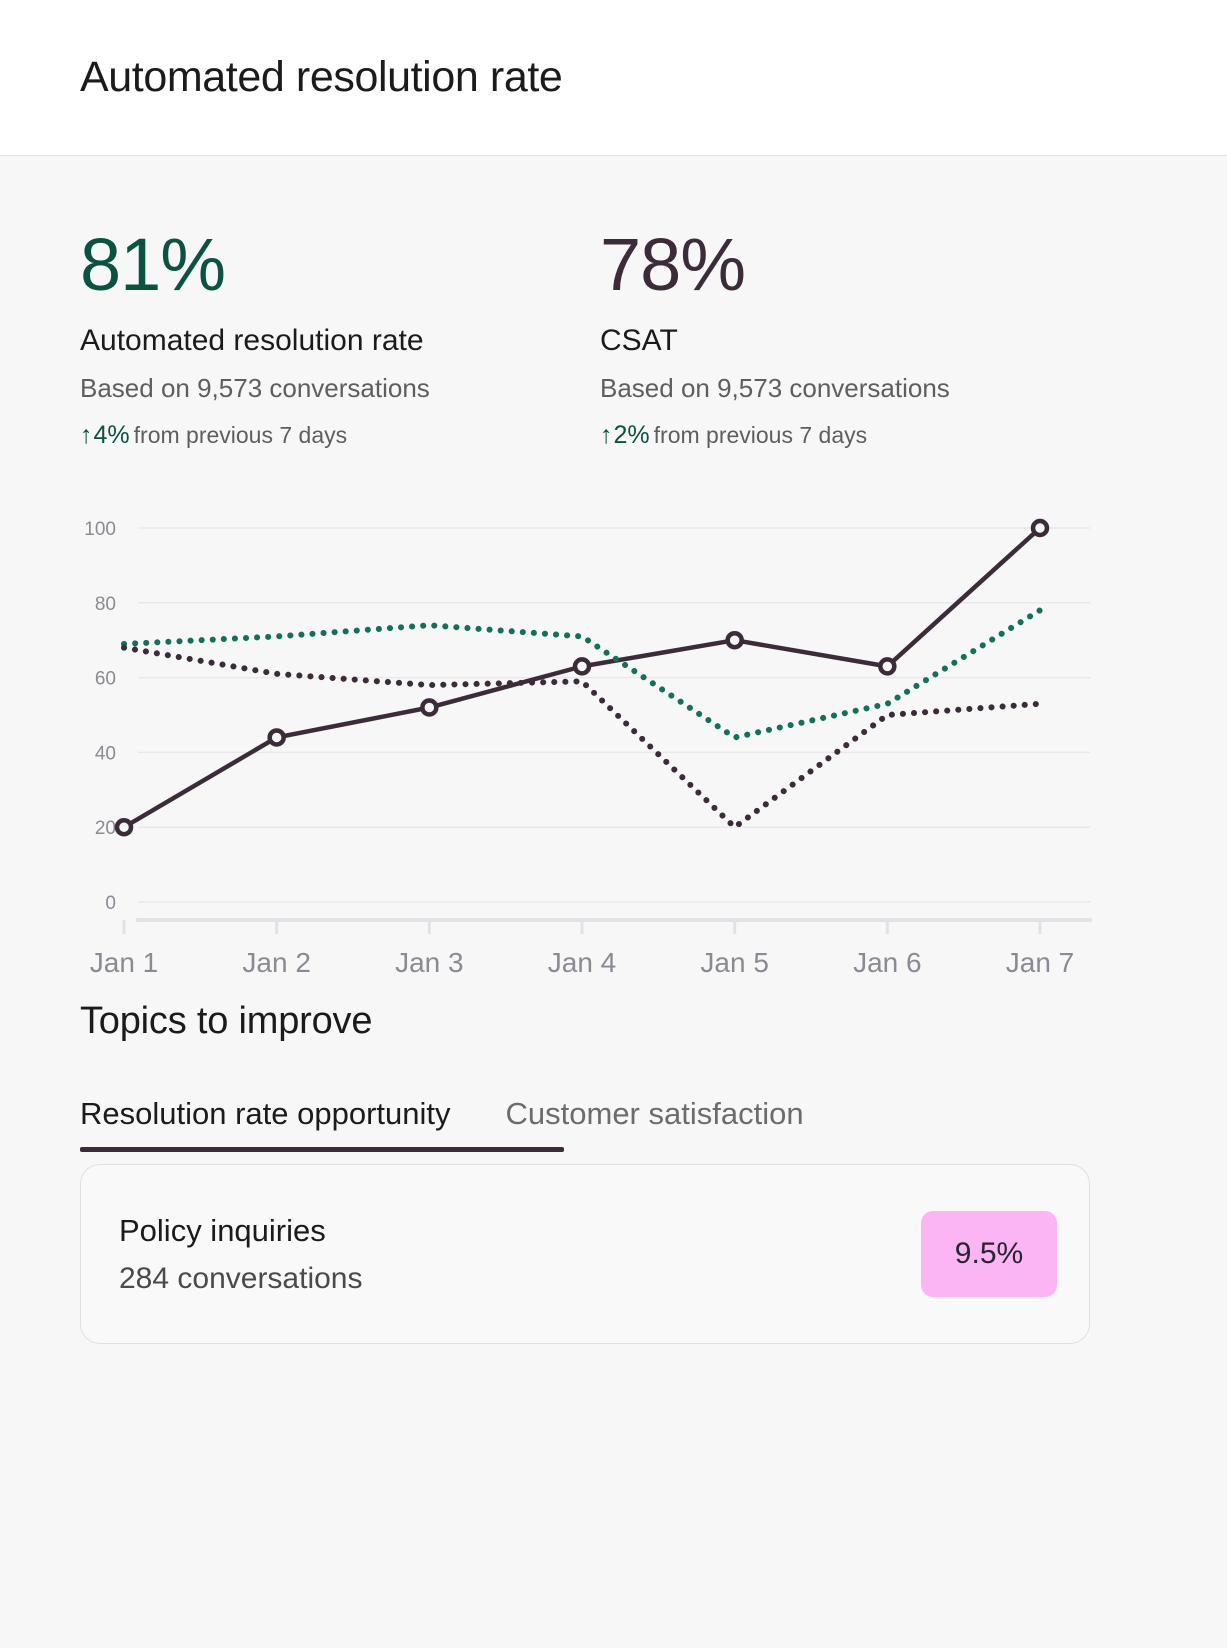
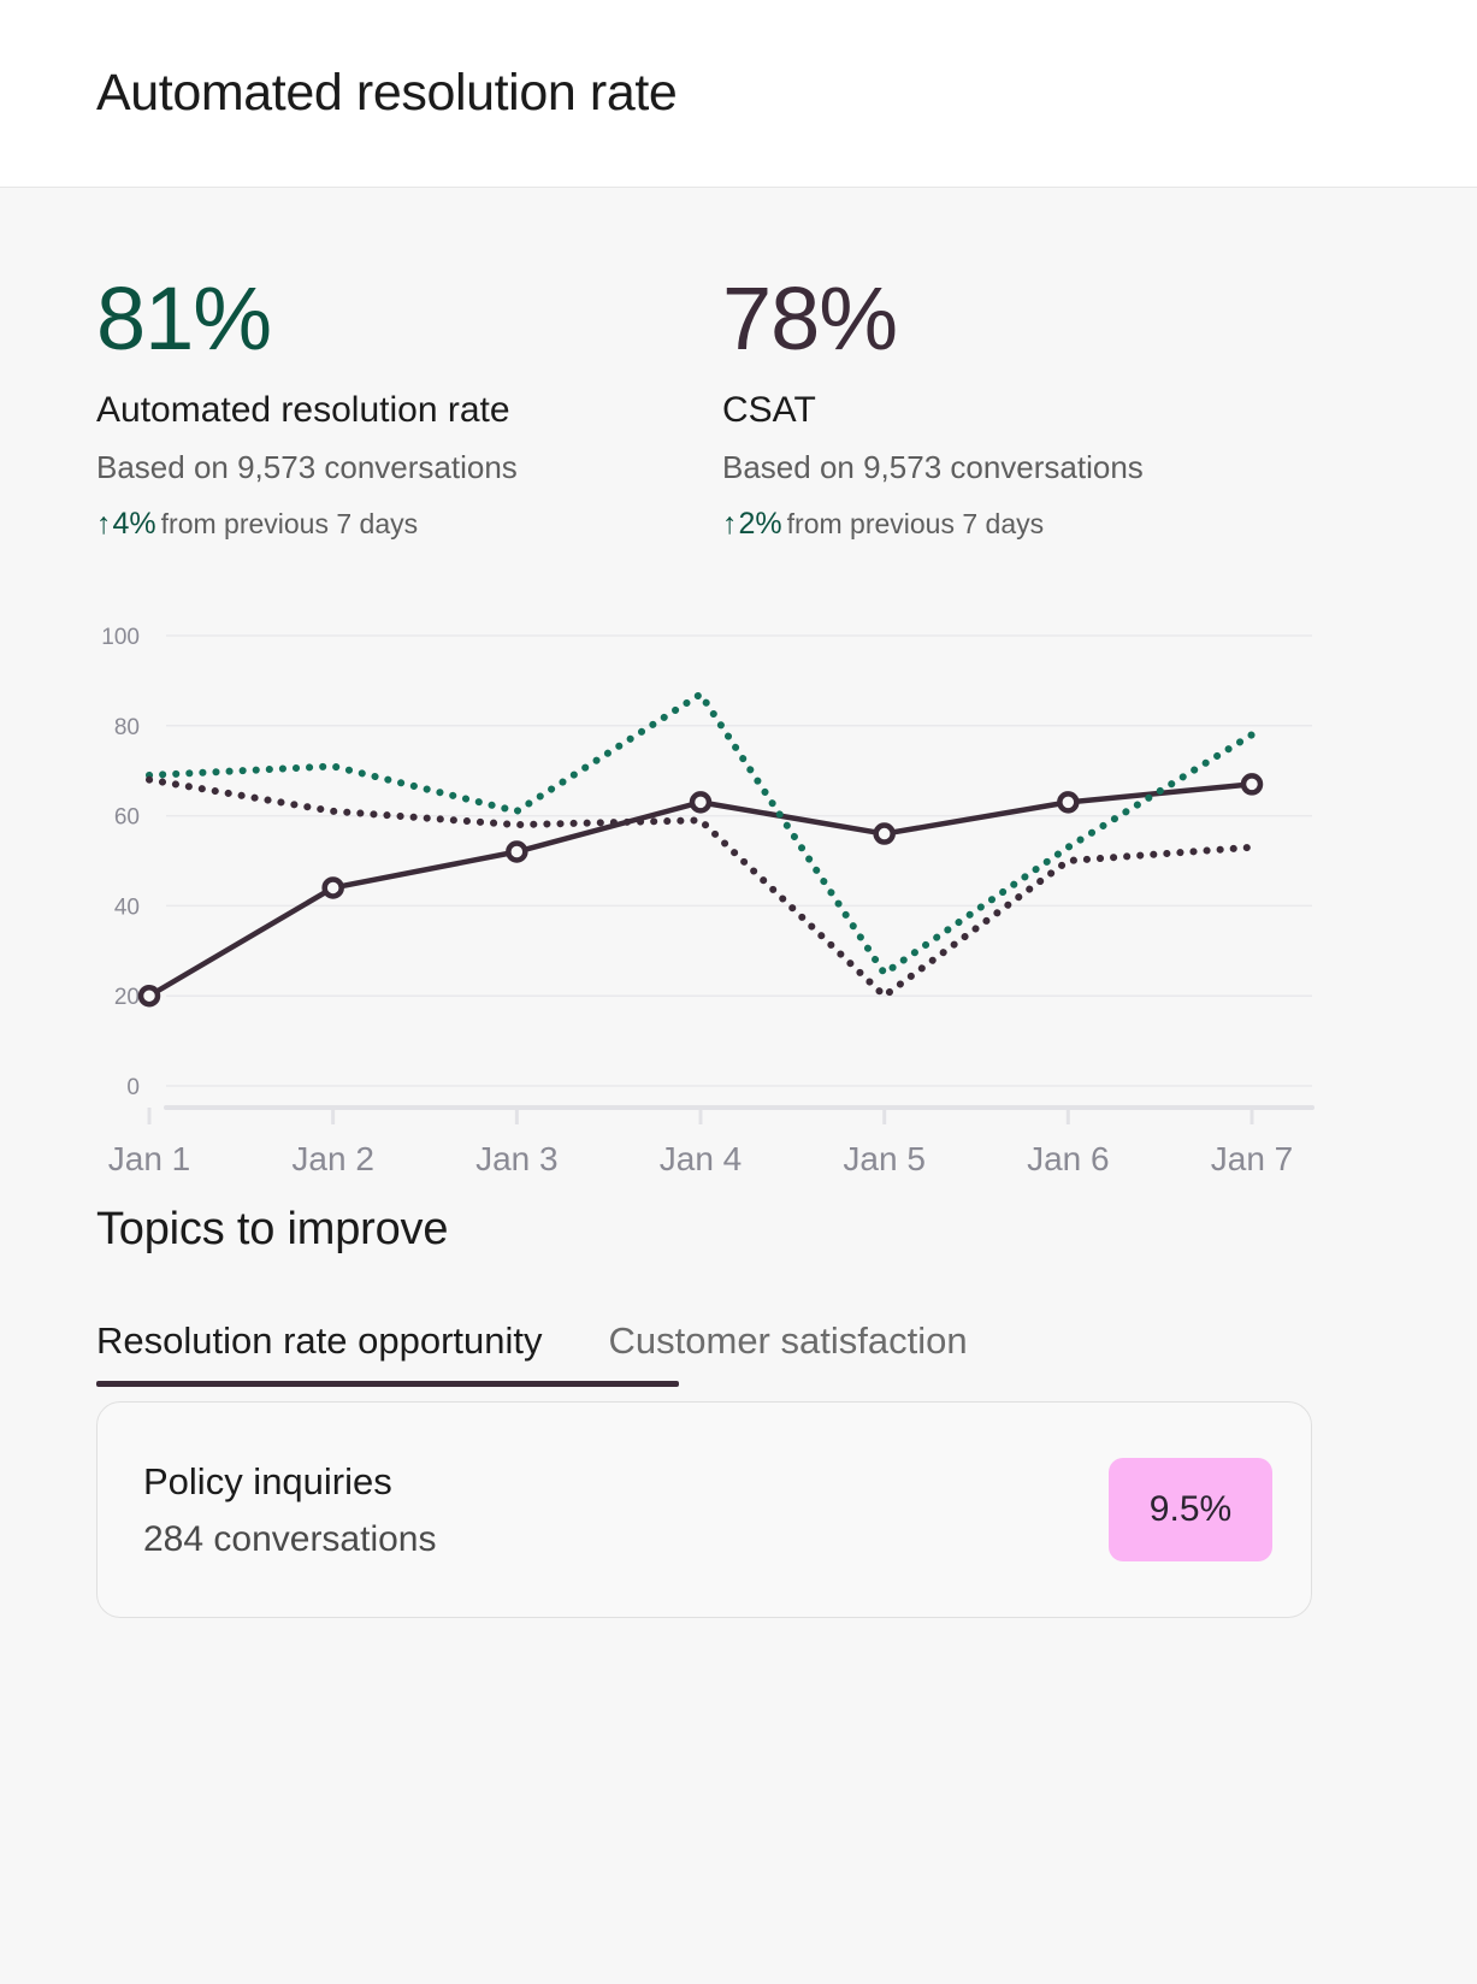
CSAT/Jan 3: 74 -> 61
CSAT/Jan 4: 71 -> 87
Automated resolution rate/Jan 5: 70 -> 56
CSAT/Jan 5: 44 -> 25
Automated resolution rate/Jan 7: 100 -> 67
